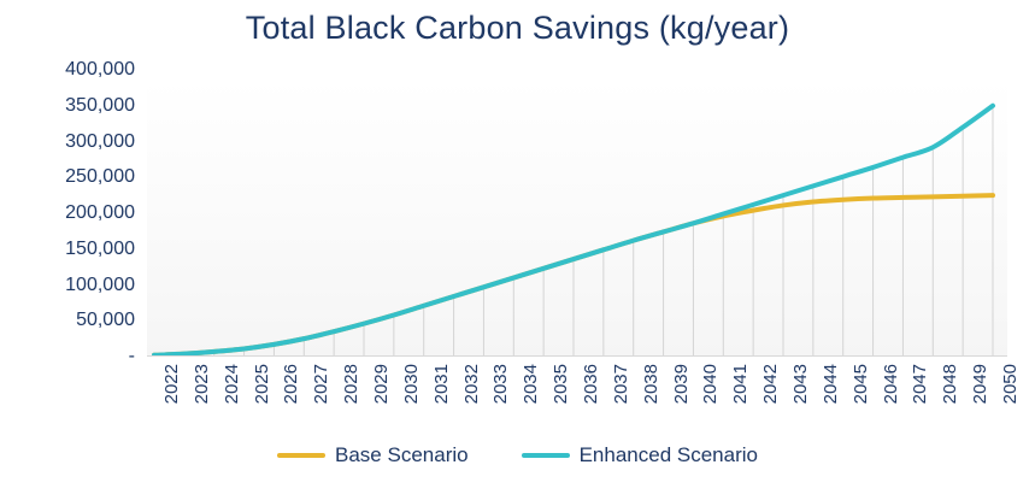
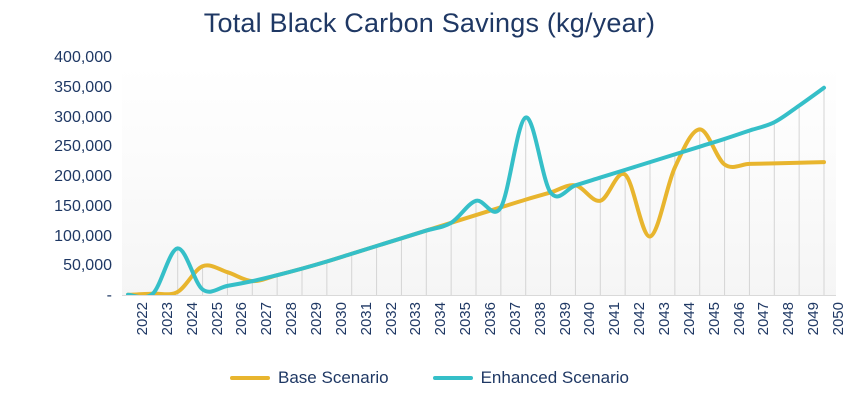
Enhanced Scenario/2024: 10000 -> 80000
Base Scenario/2025: 10000 -> 50000
Base Scenario/2026: 20000 -> 40000
Enhanced Scenario/2036: 140000 -> 160000
Enhanced Scenario/2038: 160000 -> 300000
Base Scenario/2041: 200000 -> 160000
Base Scenario/2043: 210000 -> 100000
Base Scenario/2045: 220000 -> 280000
